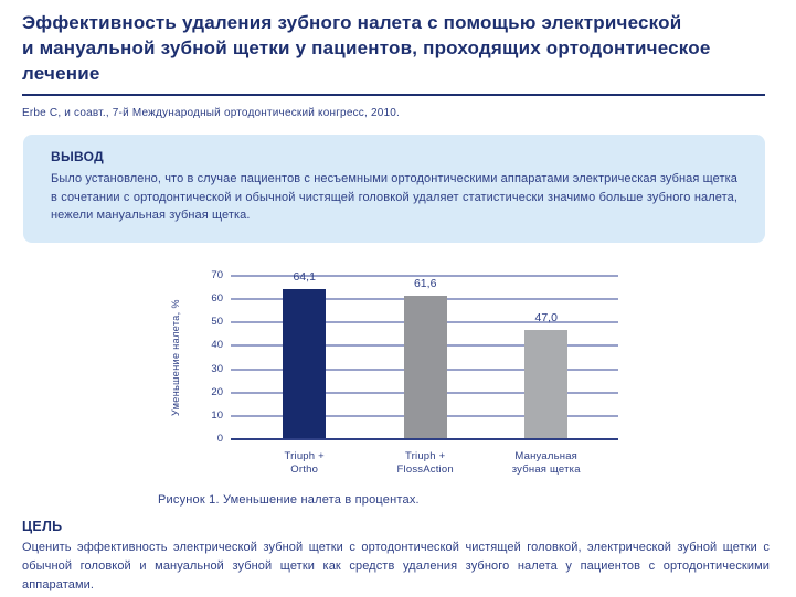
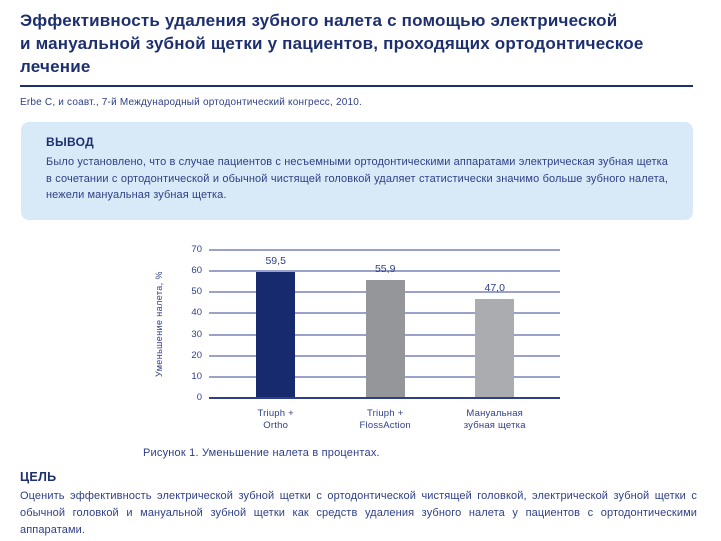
Triuph + Ortho: 64,1 -> 59,5
Triuph + FlossAction: 61,6 -> 55,9
